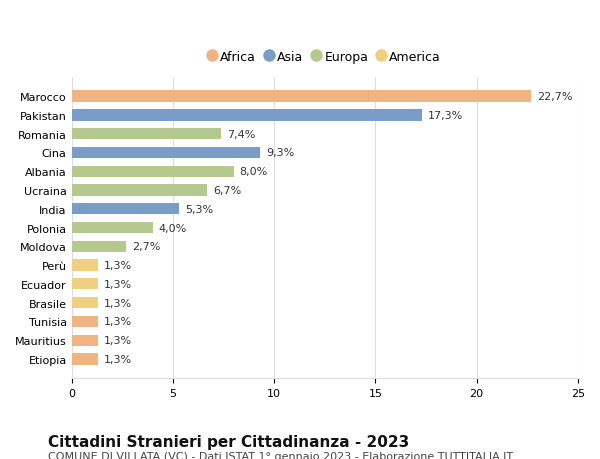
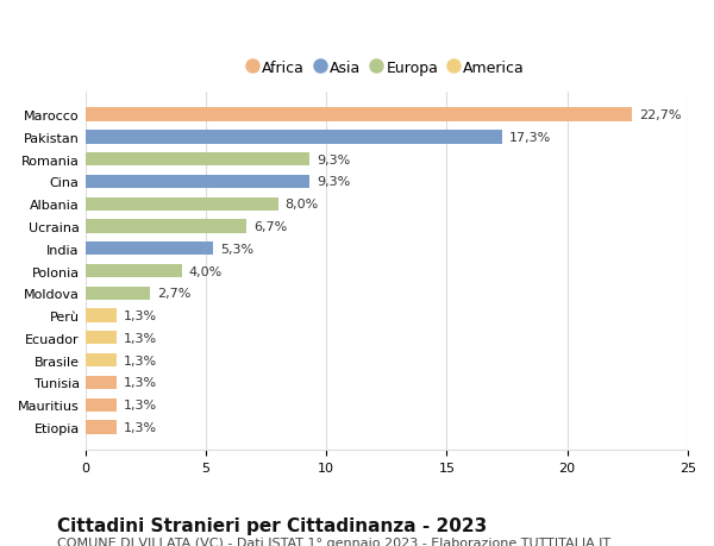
Romania: 7,4% -> 9,3%
